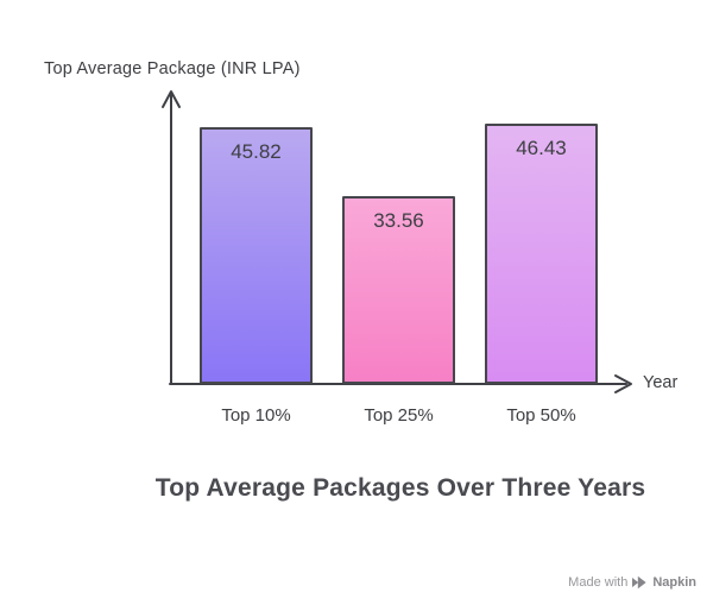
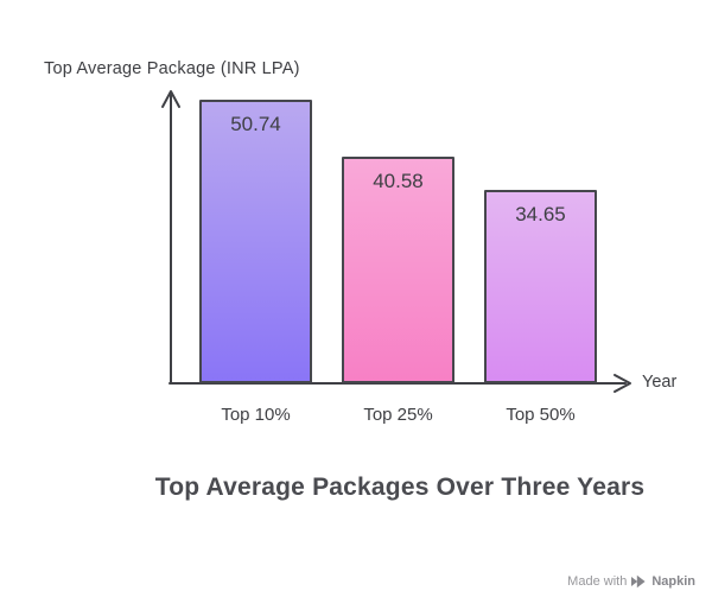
Top 10%: 45.82 -> 50.74
Top 25%: 33.56 -> 40.58
Top 50%: 46.43 -> 34.65
